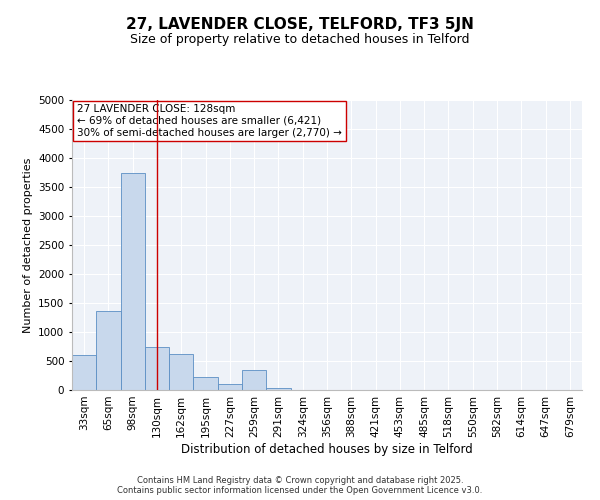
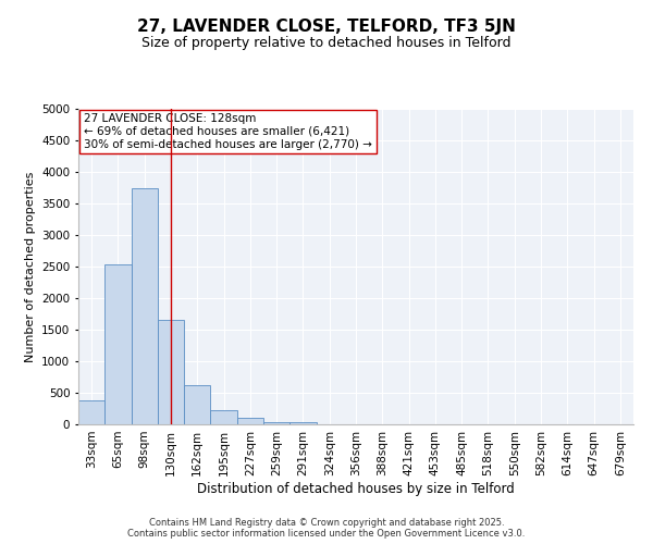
33sqm: 600 -> 380
65sqm: 1360 -> 2530
130sqm: 740 -> 1650
259sqm: 340 -> 40
